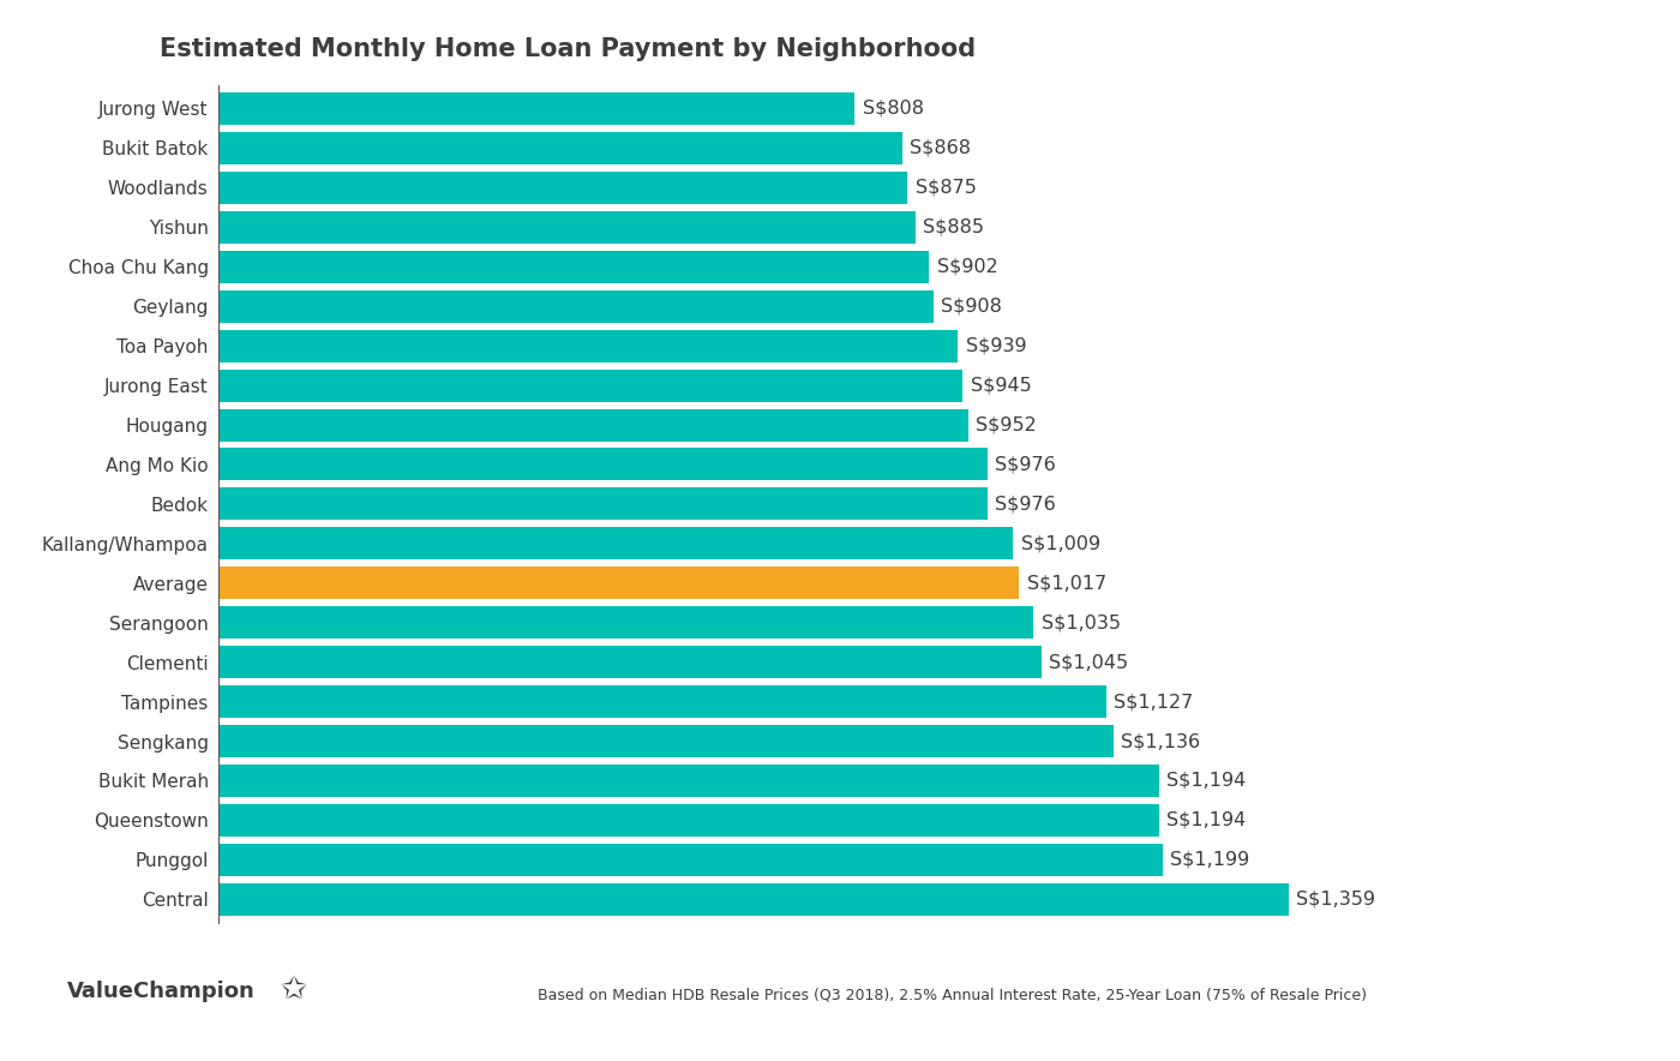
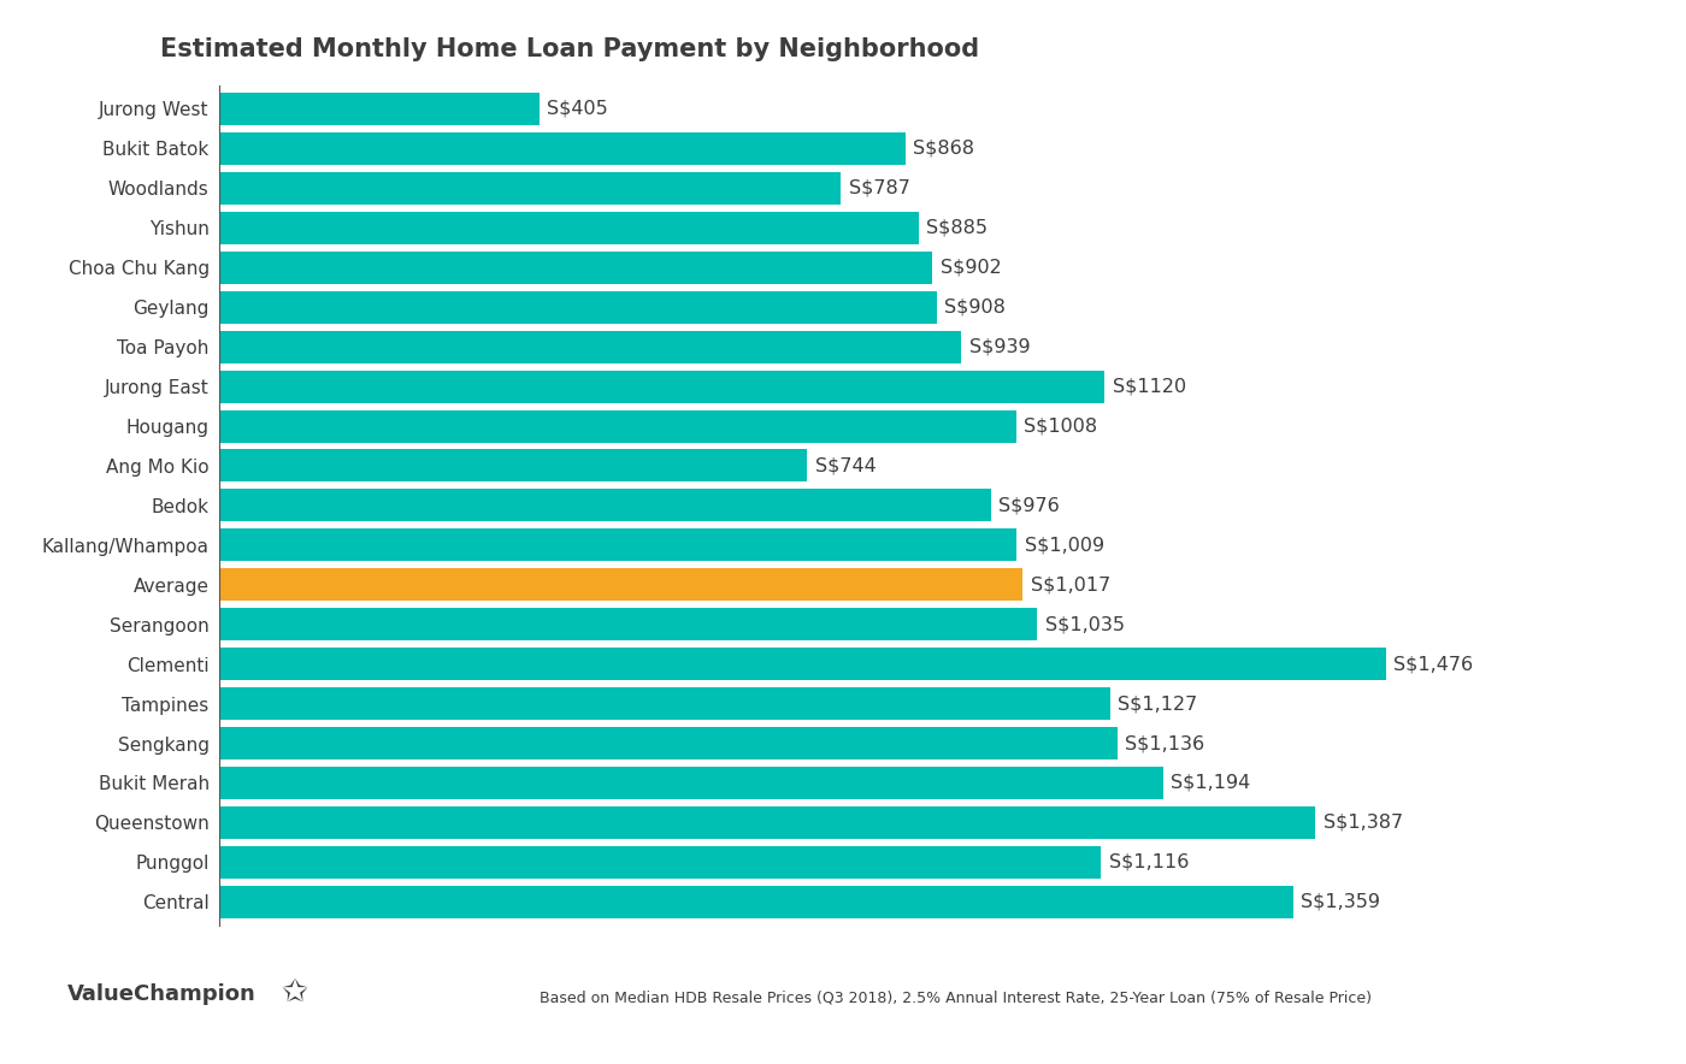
Jurong West: S$808 -> S$405
Woodlands: S$875 -> S$787
Jurong East: S$945 -> S$1120
Hougang: S$952 -> S$1008
Ang Mo Kio: S$976 -> S$744
Clementi: S$1,045 -> S$1,476
Queenstown: S$1,194 -> S$1,387
Punggol: S$1,199 -> S$1,116
